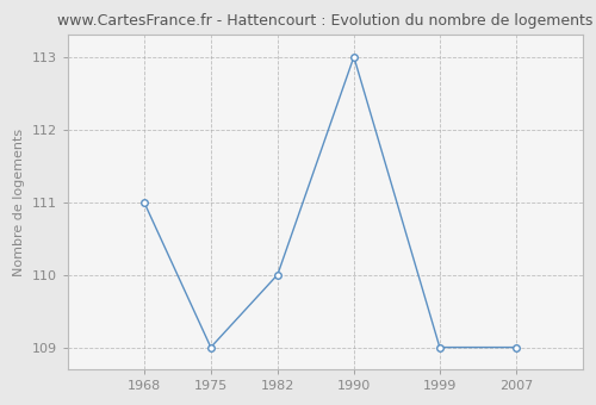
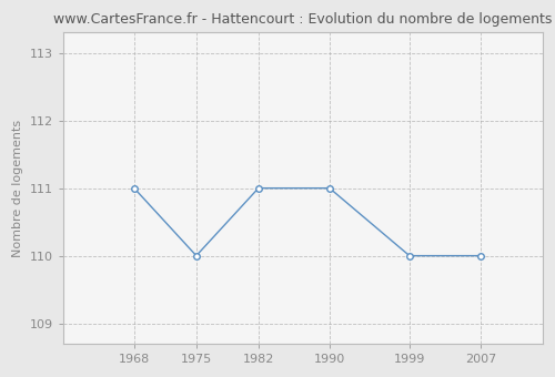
1975: 109 -> 110
1982: 110 -> 111
1990: 113 -> 111
1999: 109 -> 110
2007: 109 -> 110
